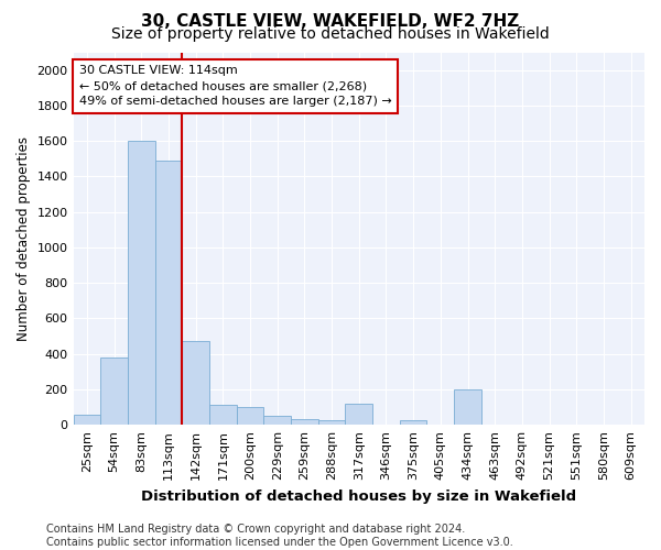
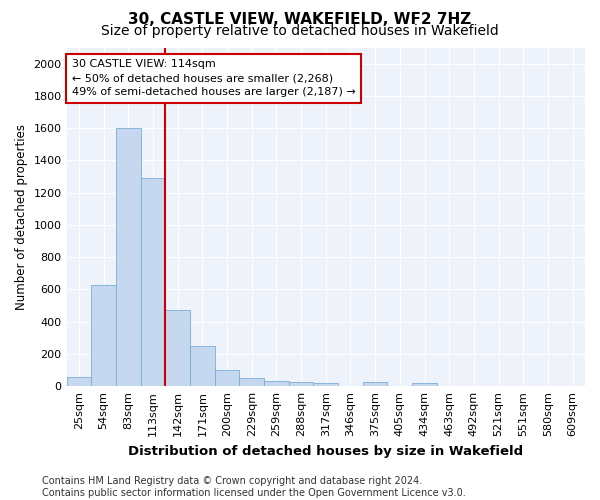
54sqm: 380 -> 630
113sqm: 1490 -> 1290
171sqm: 110 -> 250
317sqm: 120 -> 20
434sqm: 200 -> 20
